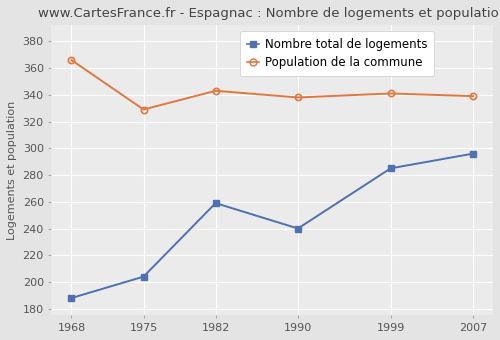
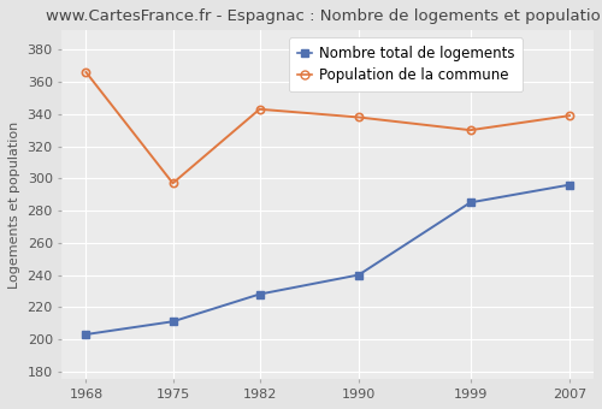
Nombre total de logements/1968: 188 -> 203
Nombre total de logements/1975: 204 -> 211
Population de la commune/1975: 329 -> 297
Nombre total de logements/1982: 259 -> 228
Population de la commune/1999: 341 -> 330
